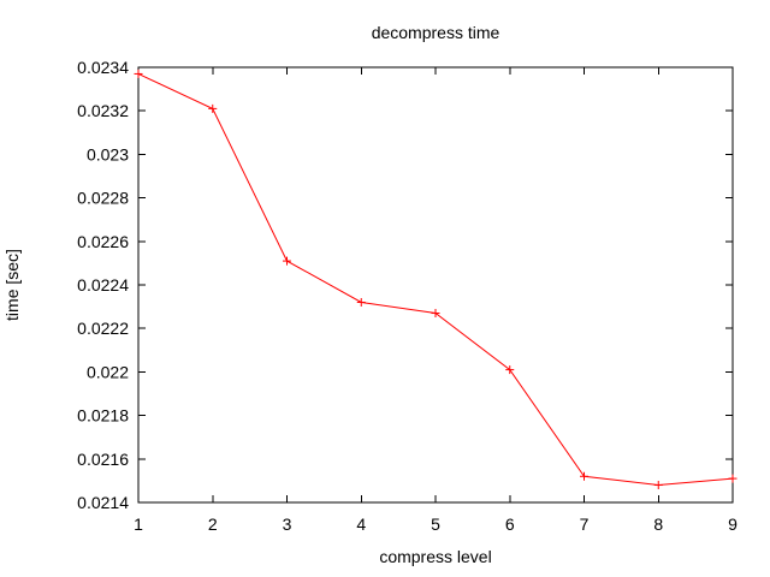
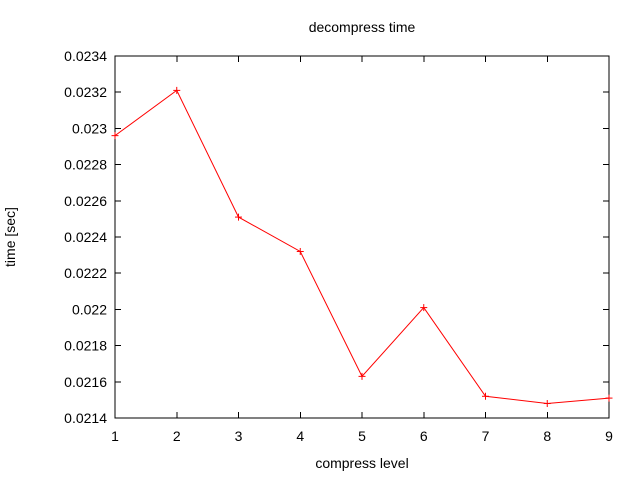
1: 0.02337 -> 0.02296
5: 0.02227 -> 0.02163
